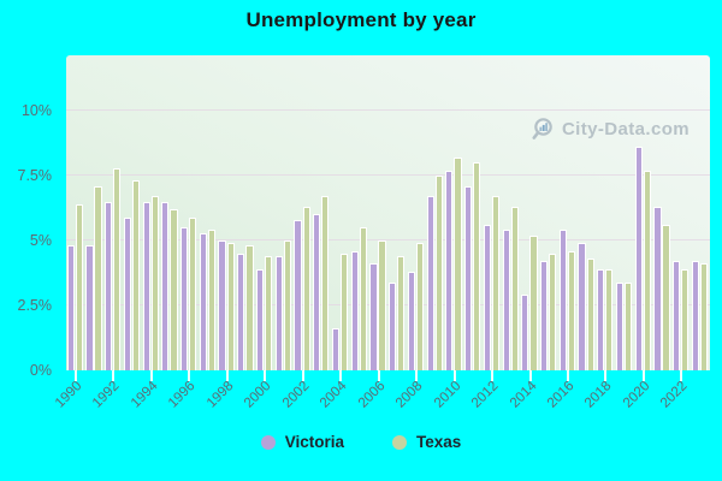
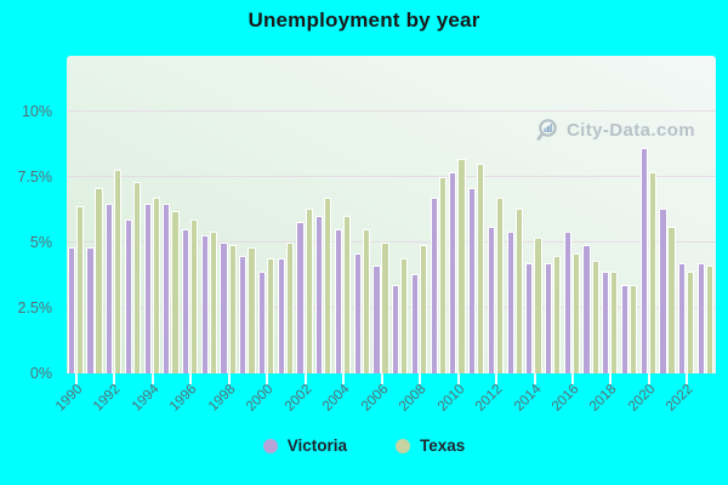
Victoria/2004: 1.6% -> 5.5%
Texas/2004: 4.5% -> 6.0%
Victoria/2014: 2.9% -> 4.2%
